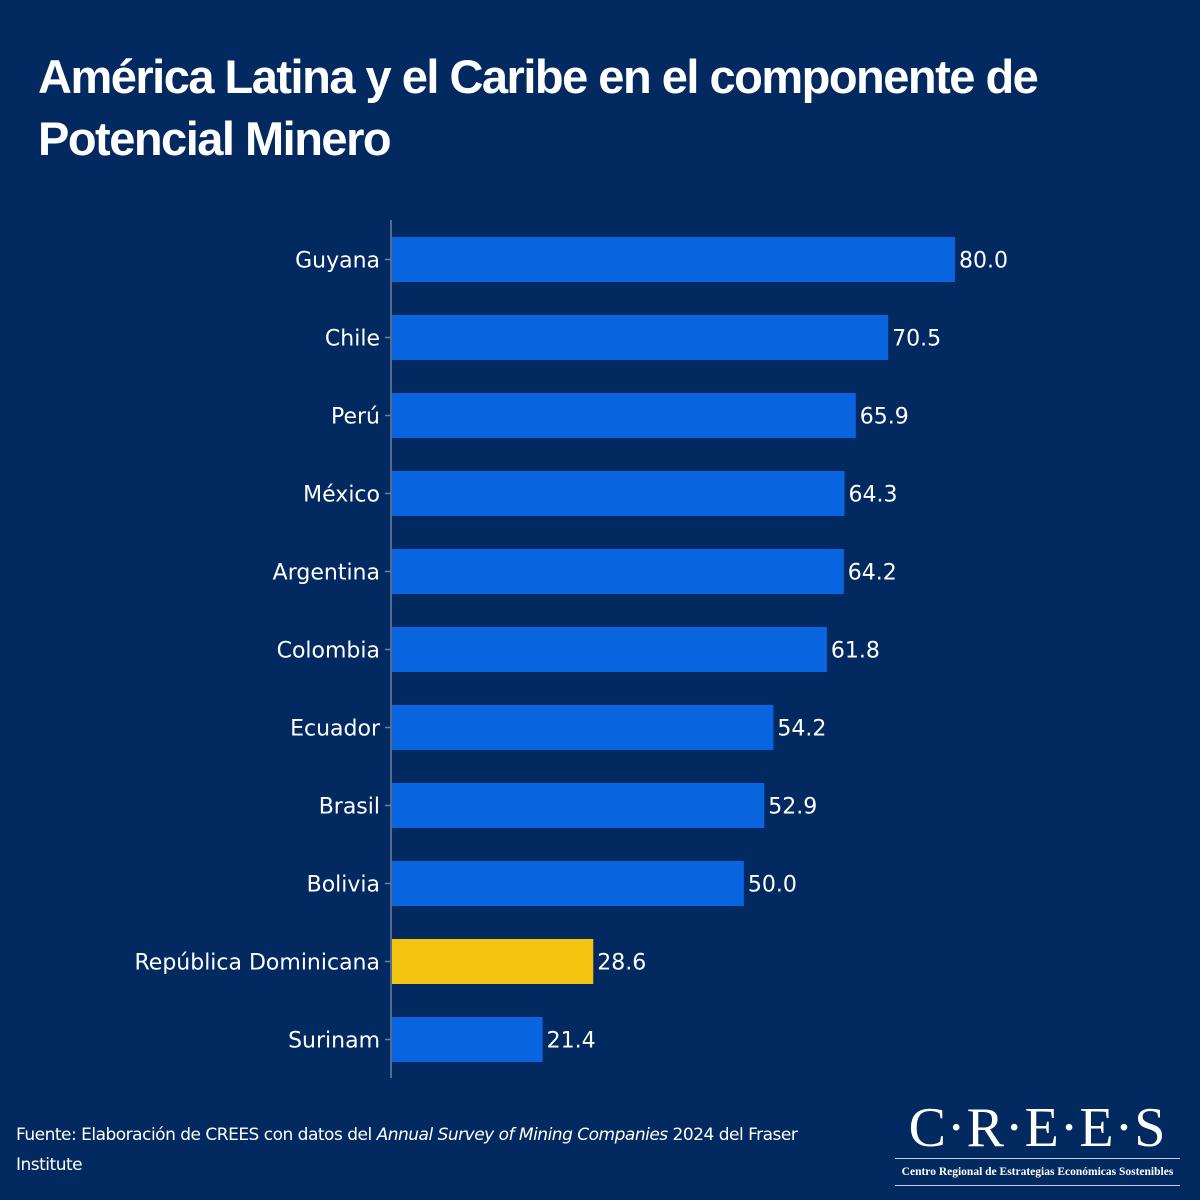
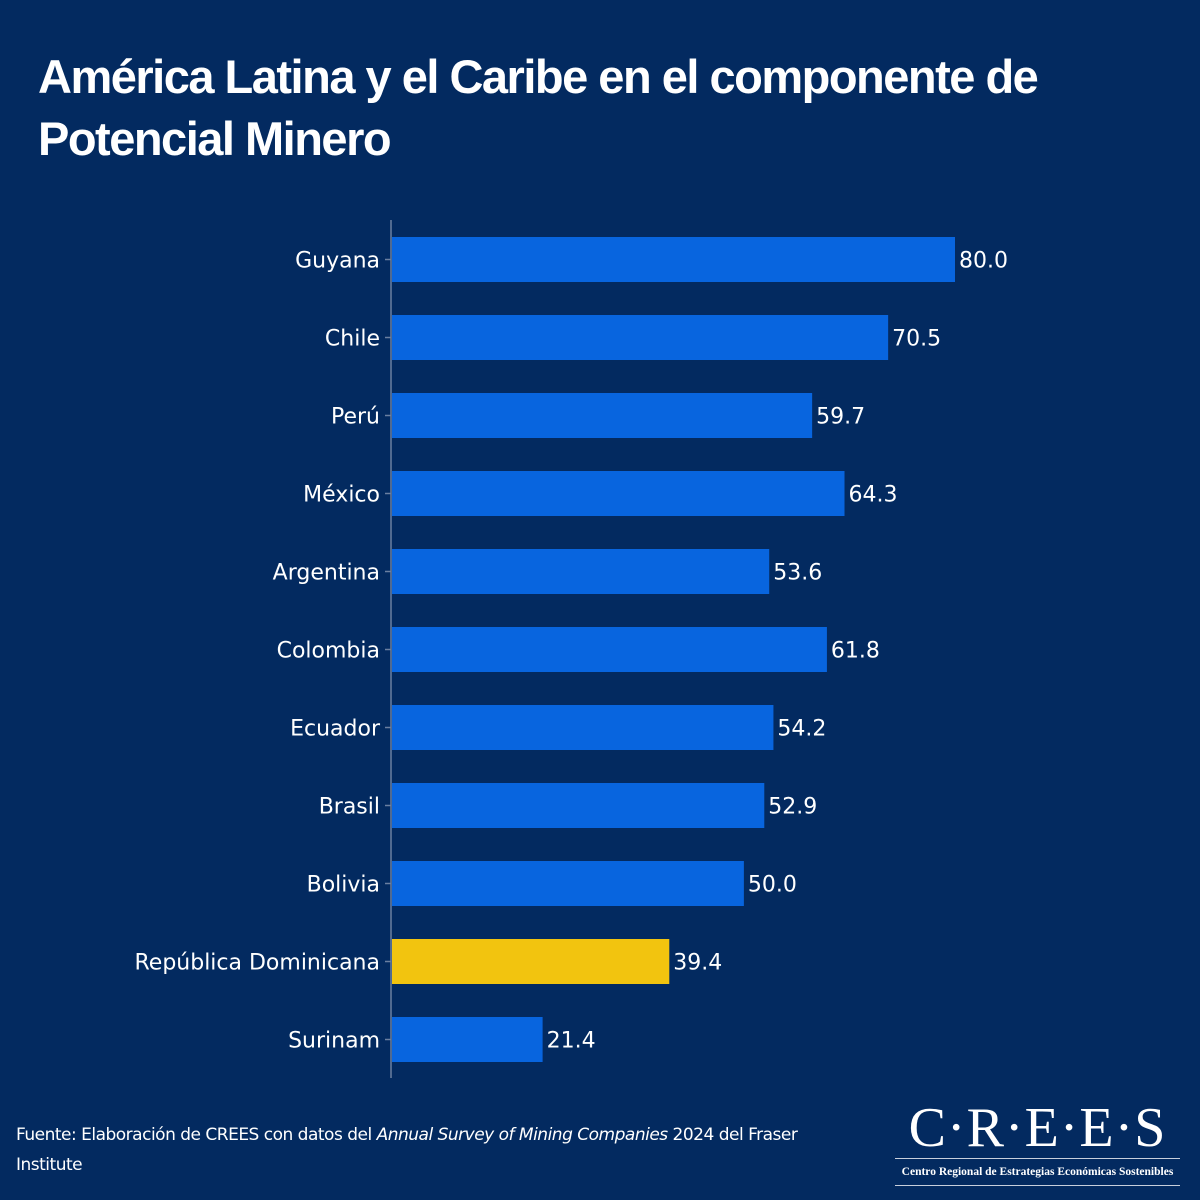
Perú: 65.9 -> 59.7
Argentina: 64.2 -> 53.6
República Dominicana: 28.6 -> 39.4
